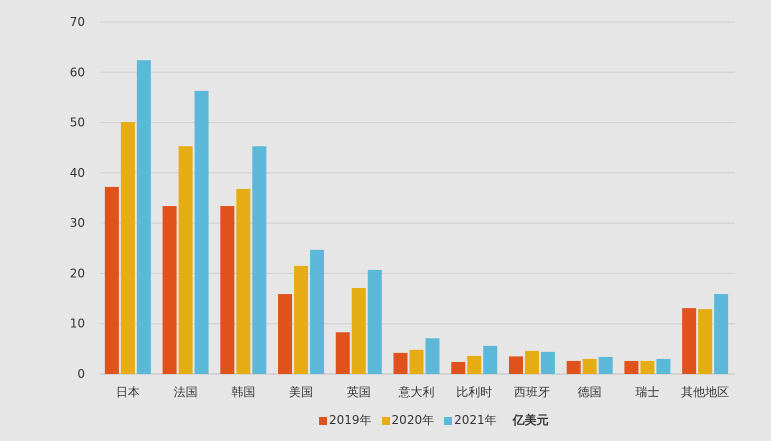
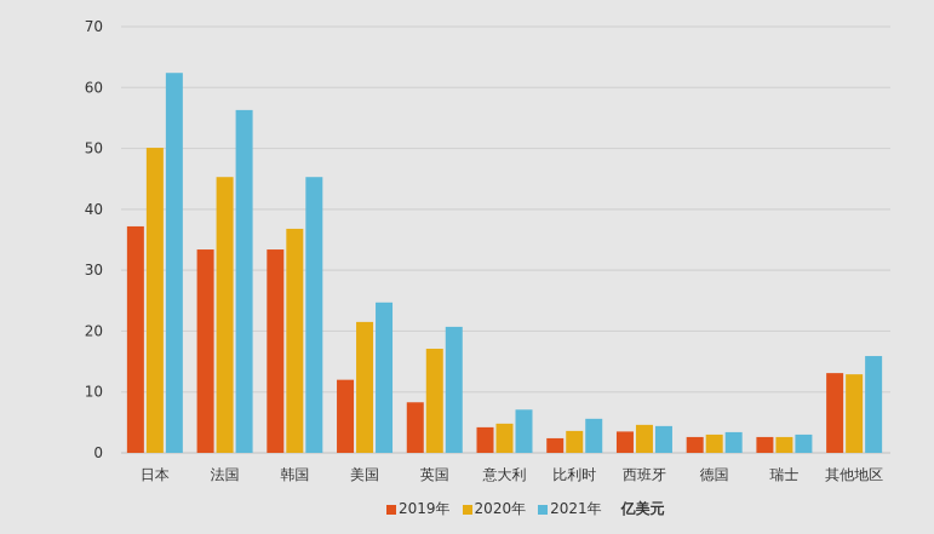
2019年/美国: 16 -> 12
